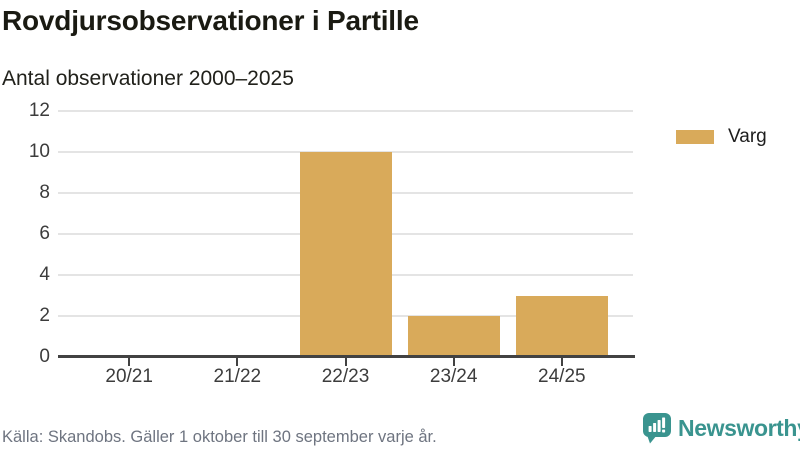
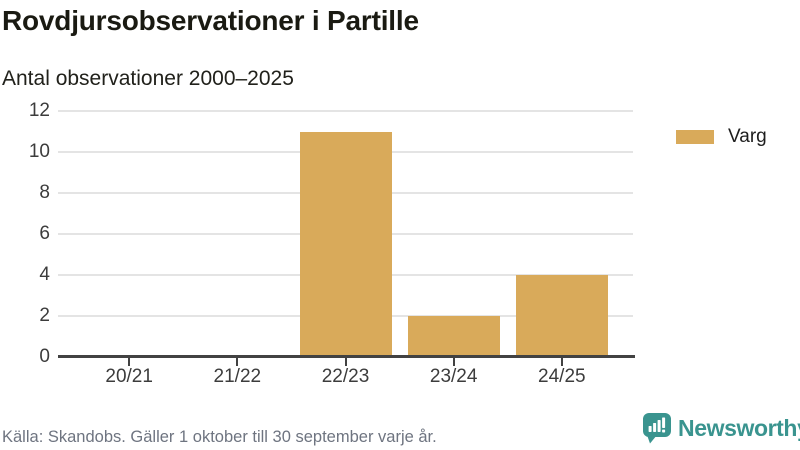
22/23: 10 -> 11
24/25: 3 -> 4
